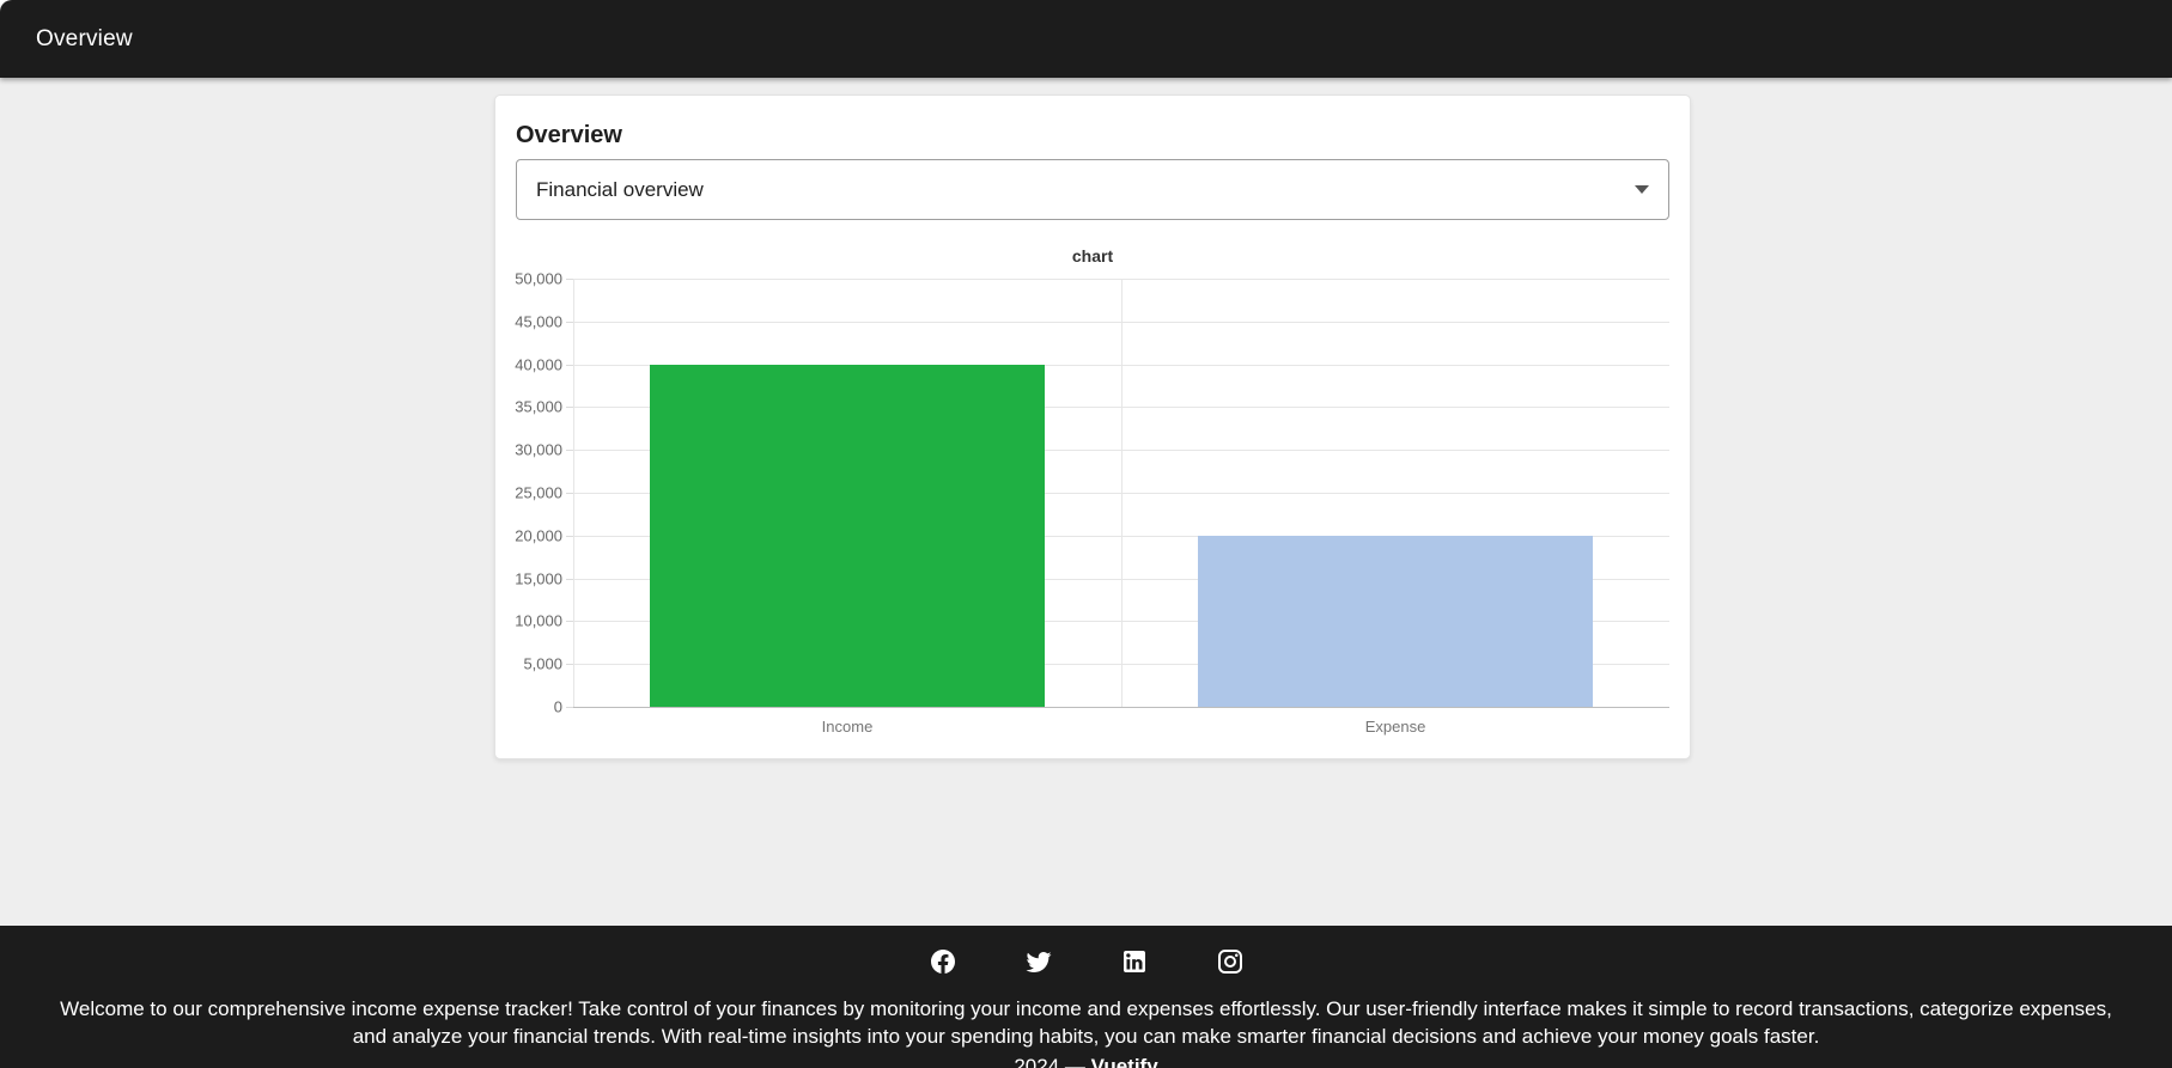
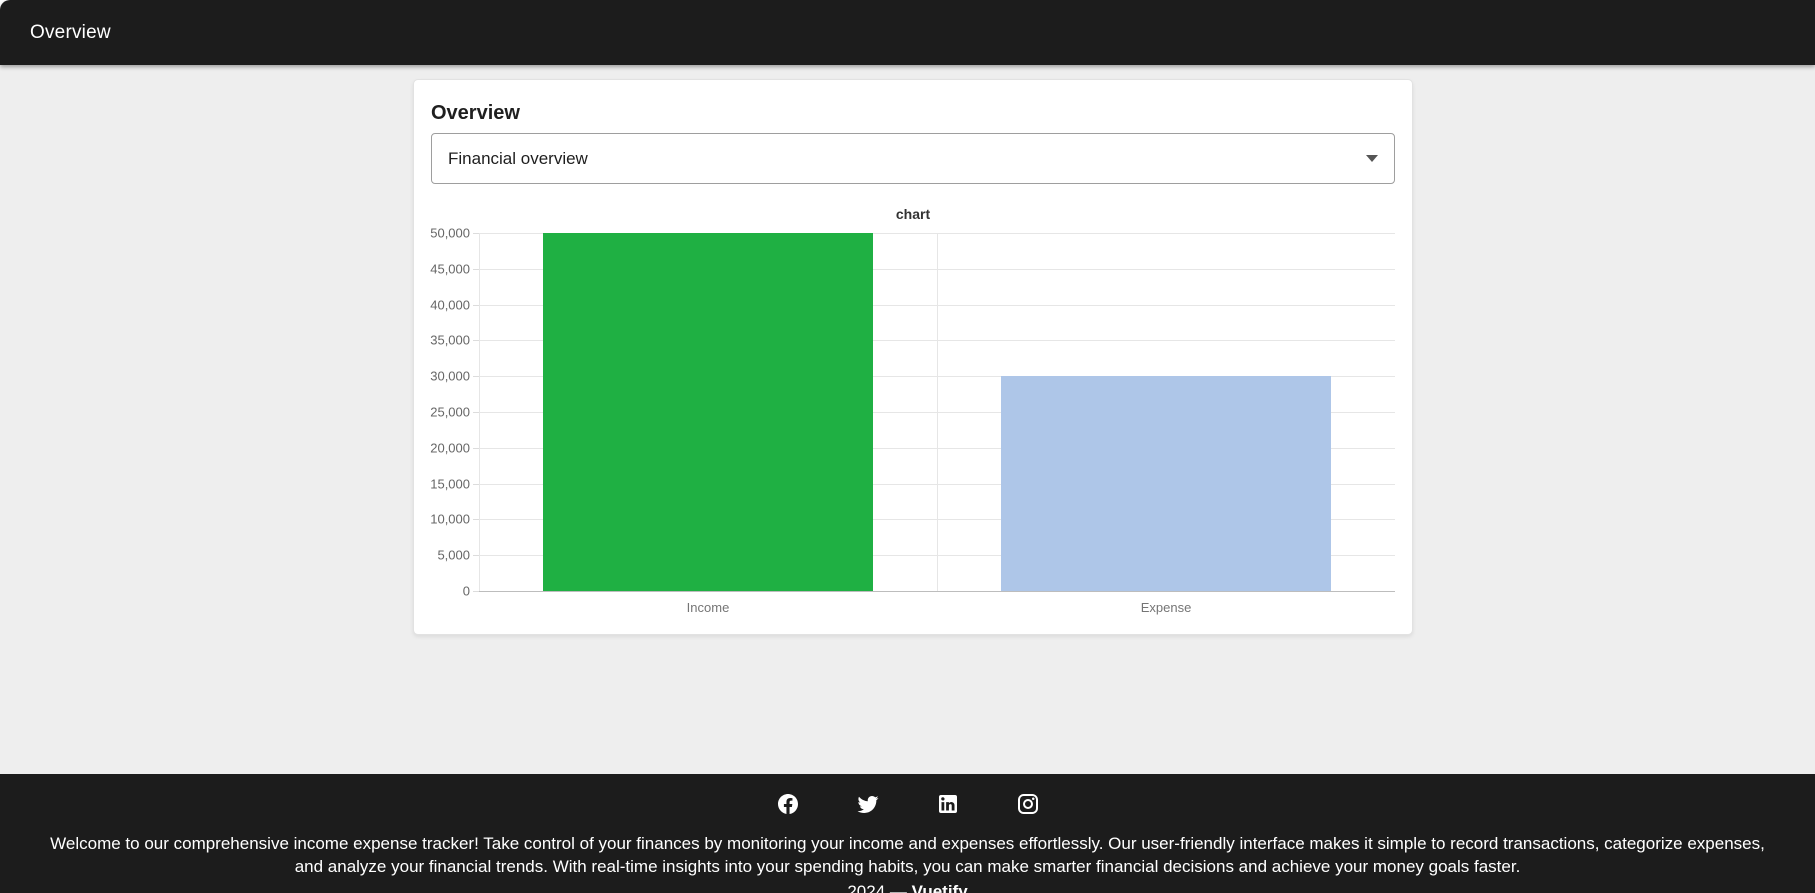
Income: 40000 -> 50000
Expense: 20000 -> 30000
